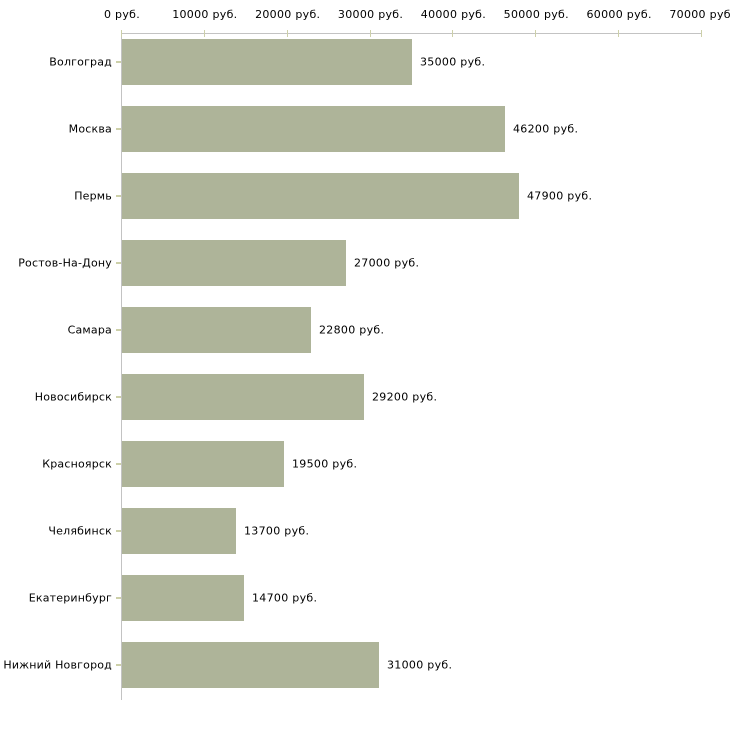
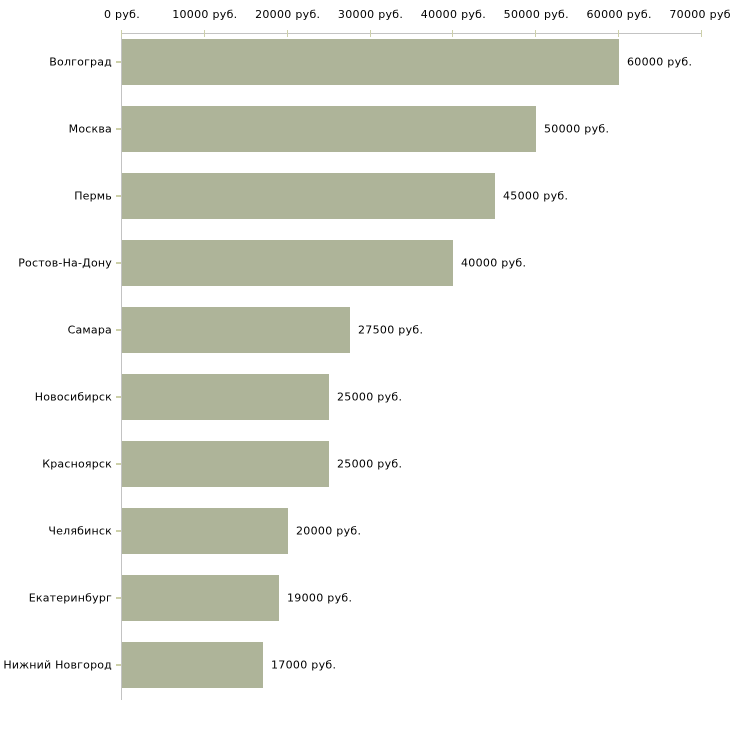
Волгоград: 35000 -> 60000
Москва: 46200 -> 50000
Пермь: 47900 -> 45000
Ростов-На-Дону: 27000 -> 40000
Самара: 22800 -> 27500
Новосибирск: 29200 -> 25000
Красноярск: 19500 -> 25000
Челябинск: 13700 -> 20000
Екатеринбург: 14700 -> 19000
Нижний Новгород: 31000 -> 17000
